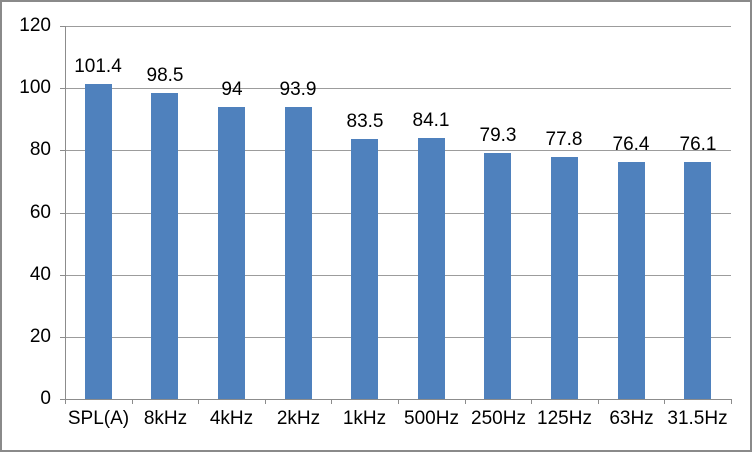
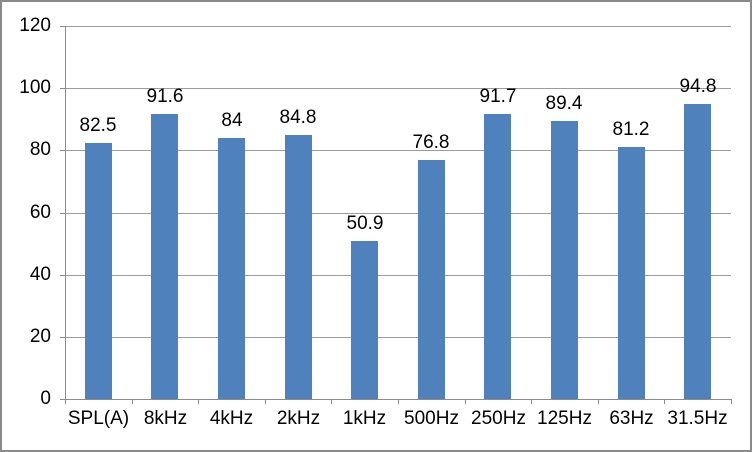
SPL(A): 101.4 -> 82.5
8kHz: 98.5 -> 91.6
4kHz: 94 -> 84
2kHz: 93.9 -> 84.8
1kHz: 83.5 -> 50.9
500Hz: 84.1 -> 76.8
250Hz: 79.3 -> 91.7
125Hz: 77.8 -> 89.4
63Hz: 76.4 -> 81.2
31.5Hz: 76.1 -> 94.8
